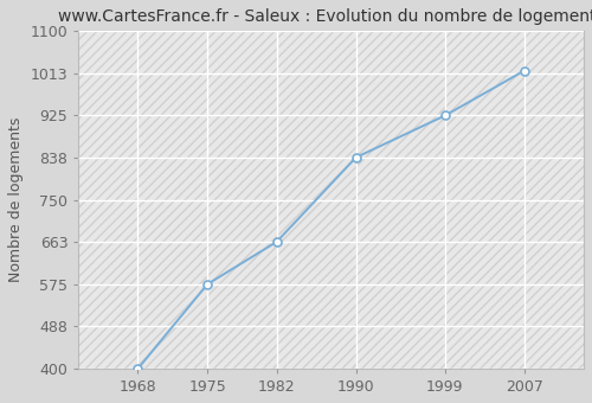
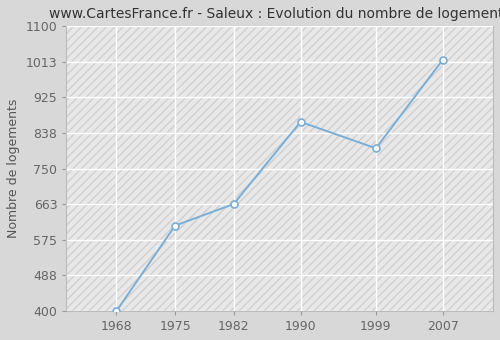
1975: 575 -> 610
1990: 838 -> 865
1999: 925 -> 800
